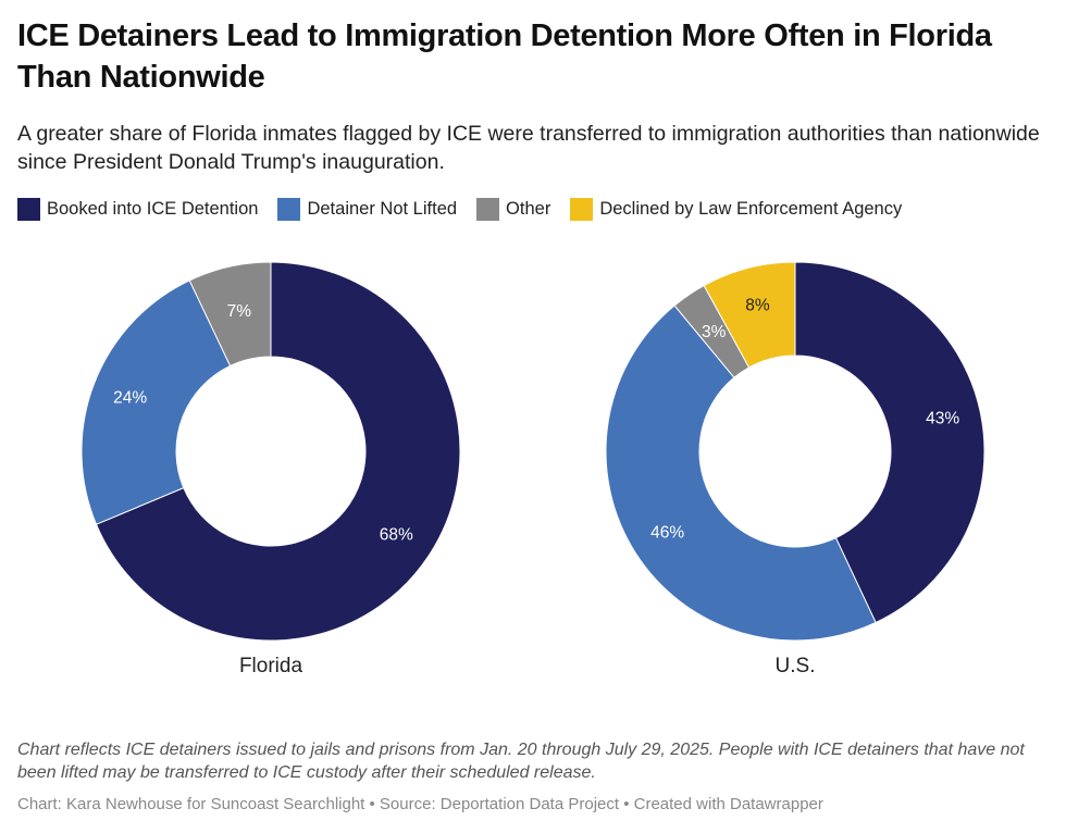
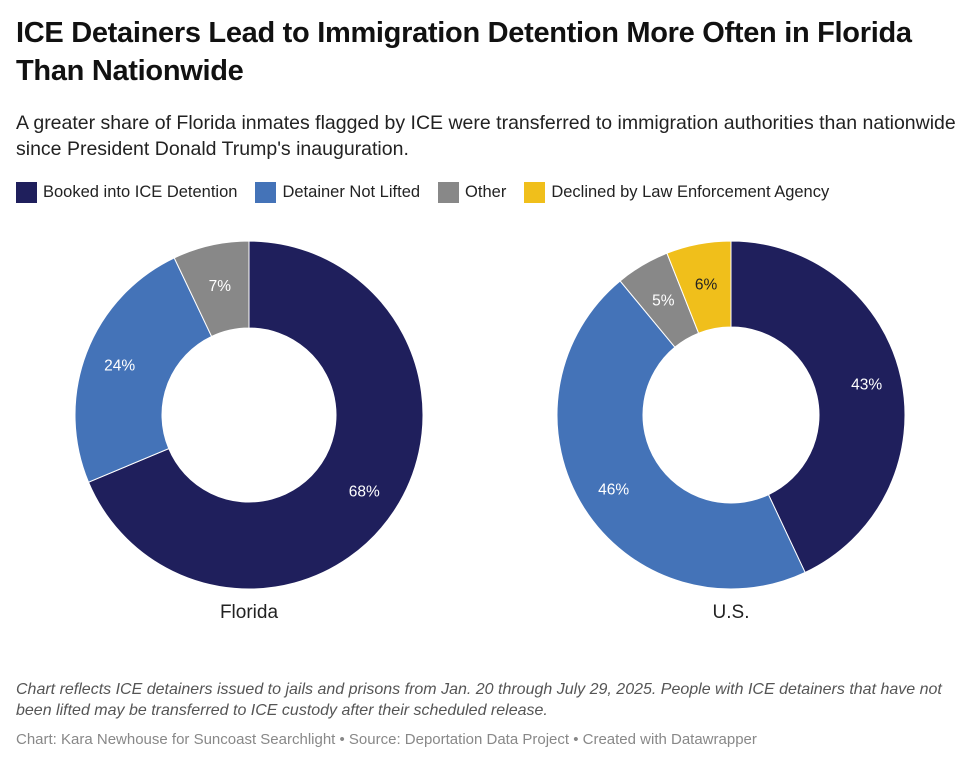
U.S./Other: 3% -> 5%
U.S./Declined by Law Enforcement Agency: 8% -> 6%
